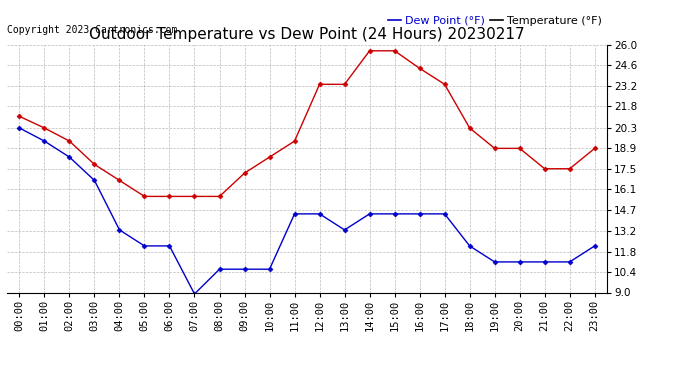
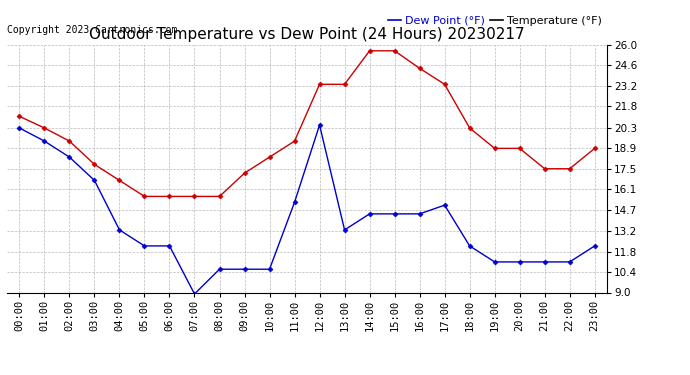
Dew Point (°F)/11:00: 14.4 -> 15.2
Dew Point (°F)/12:00: 14.4 -> 20.5
Dew Point (°F)/17:00: 14.4 -> 15.0
